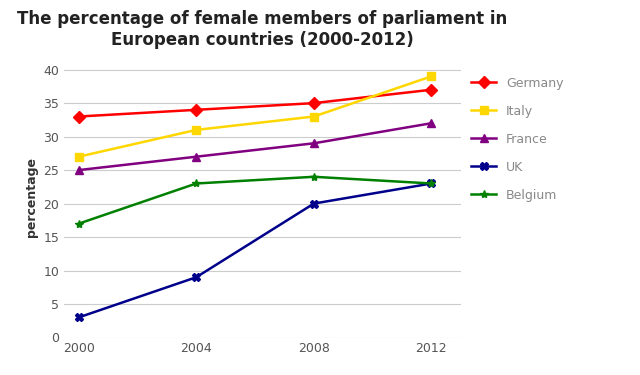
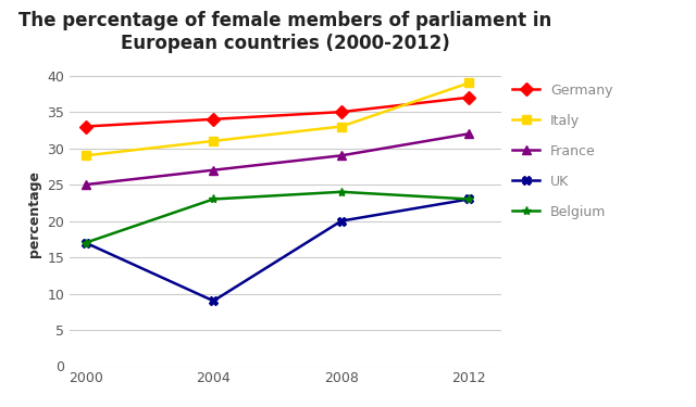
Italy/2000: 27 -> 29
UK/2000: 3 -> 17
